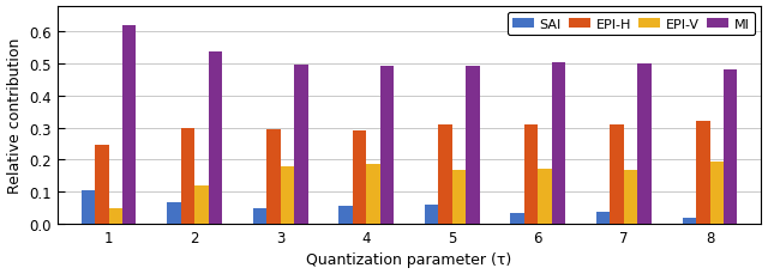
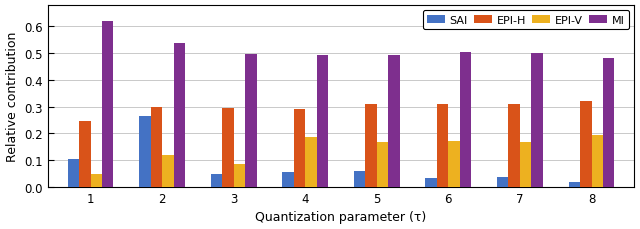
SAI/2: 0.068 -> 0.265
EPI-V/3: 0.180 -> 0.085
